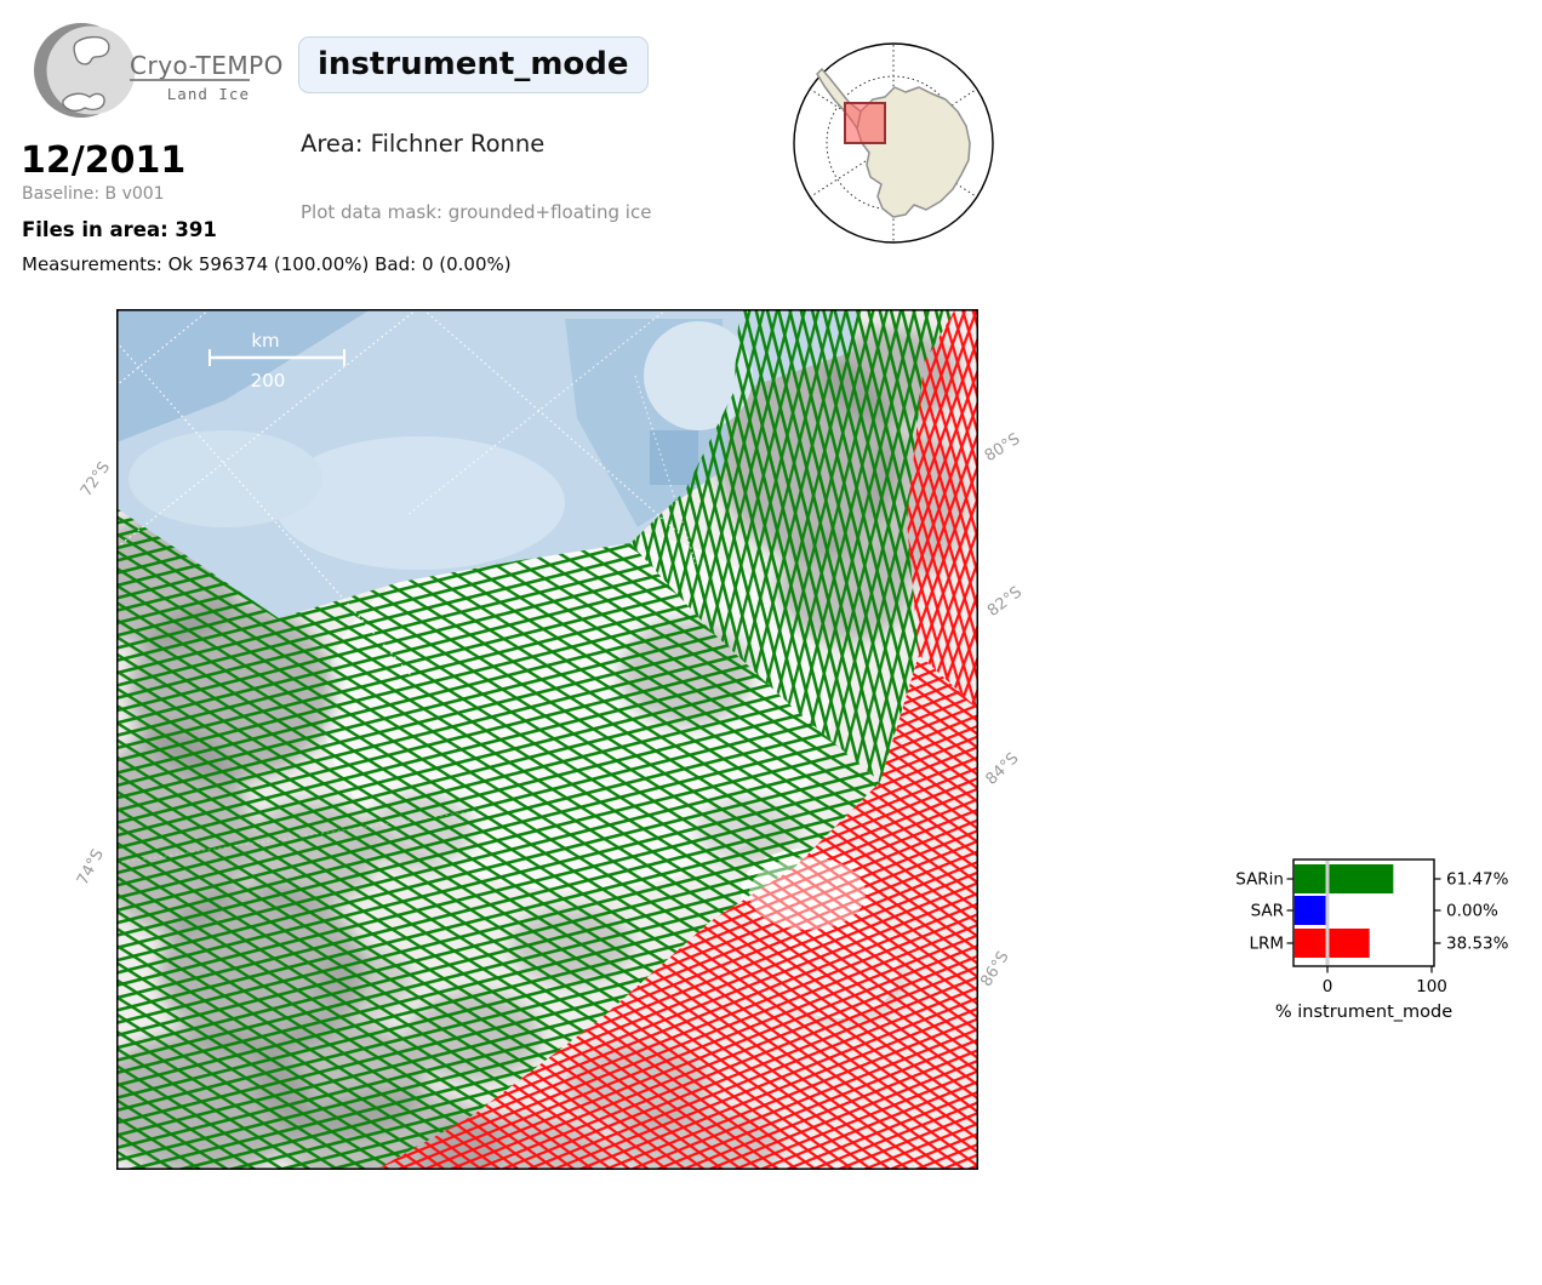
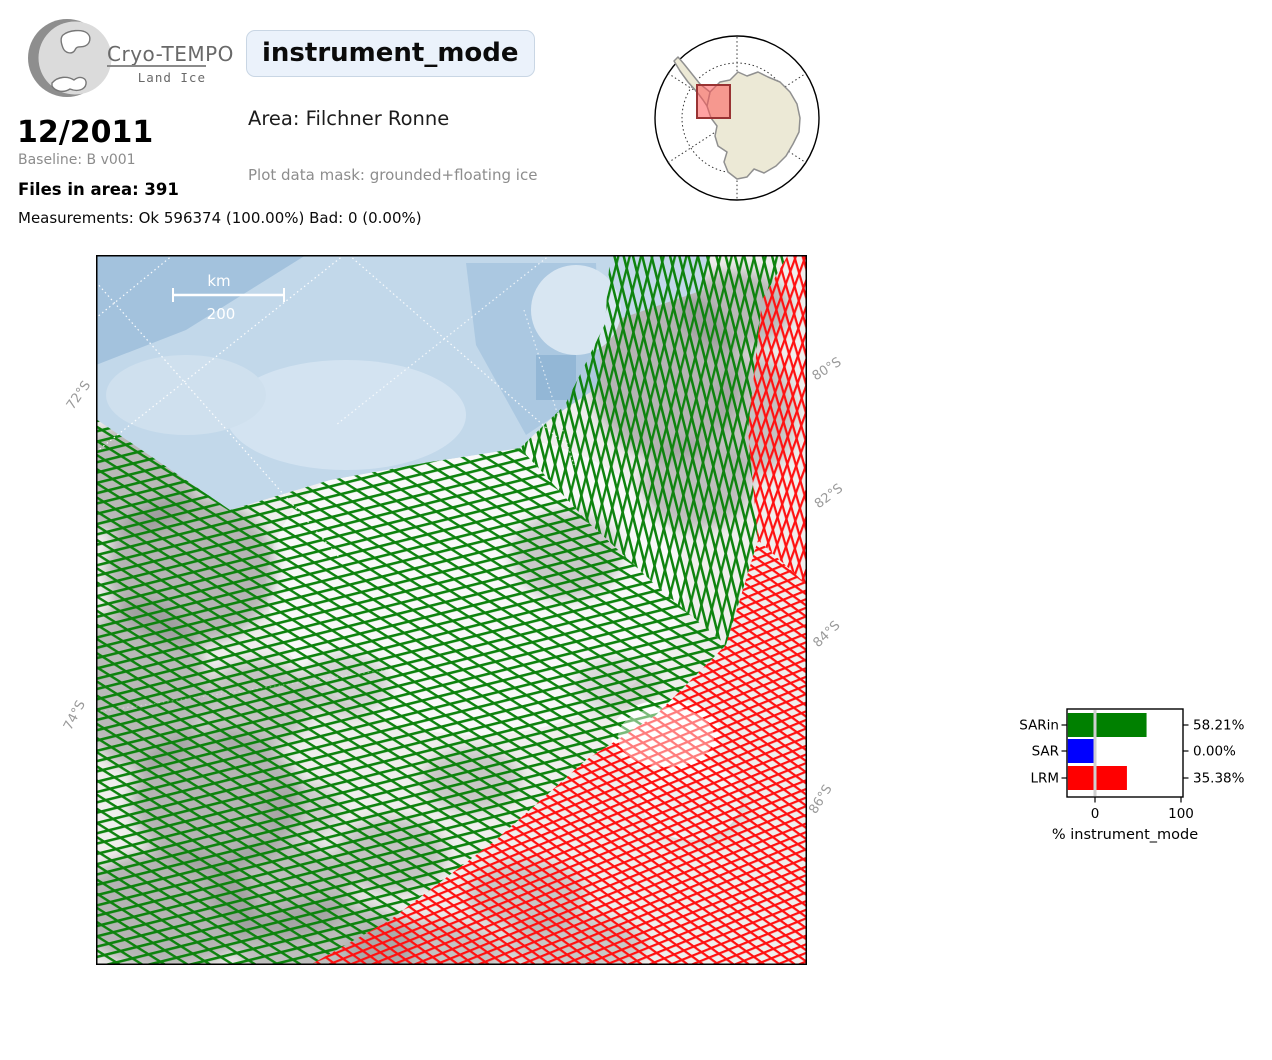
SARin: 61.47% -> 58.21%
LRM: 38.53% -> 35.38%
